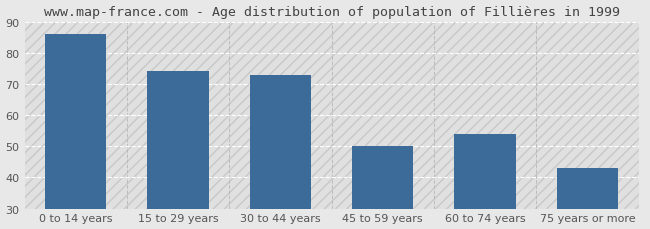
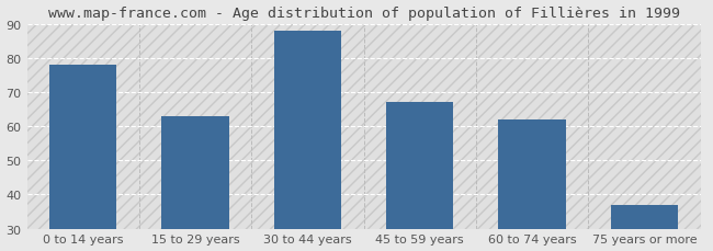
0 to 14 years: 86 -> 78
15 to 29 years: 74 -> 63
30 to 44 years: 73 -> 88
45 to 59 years: 50 -> 67
60 to 74 years: 54 -> 62
75 years or more: 43 -> 37
